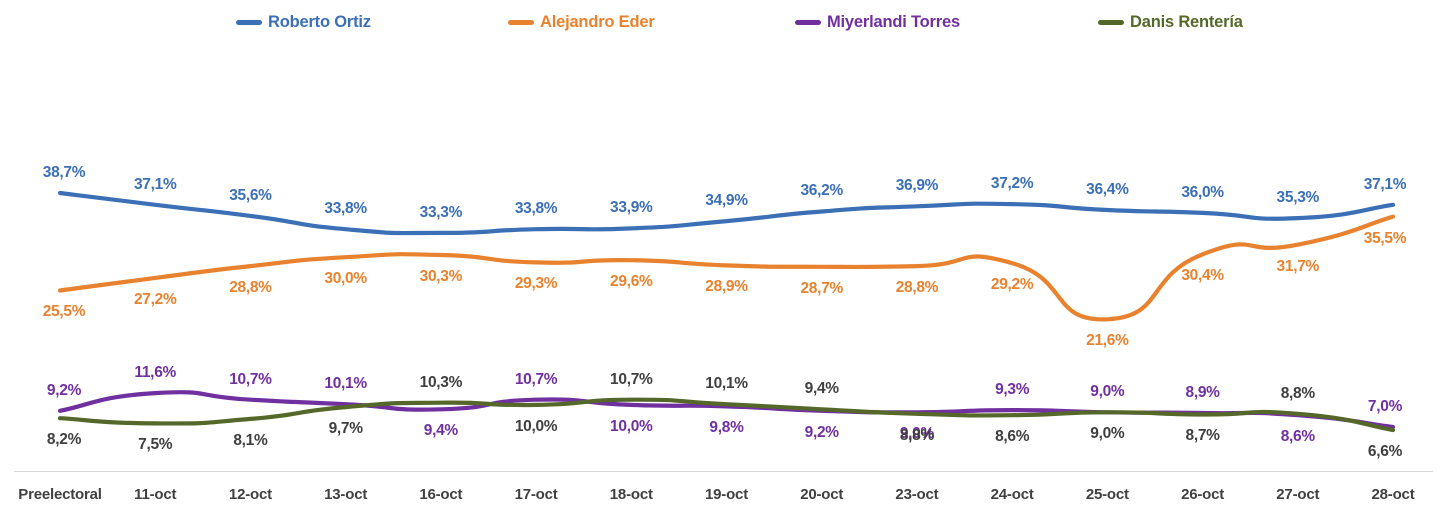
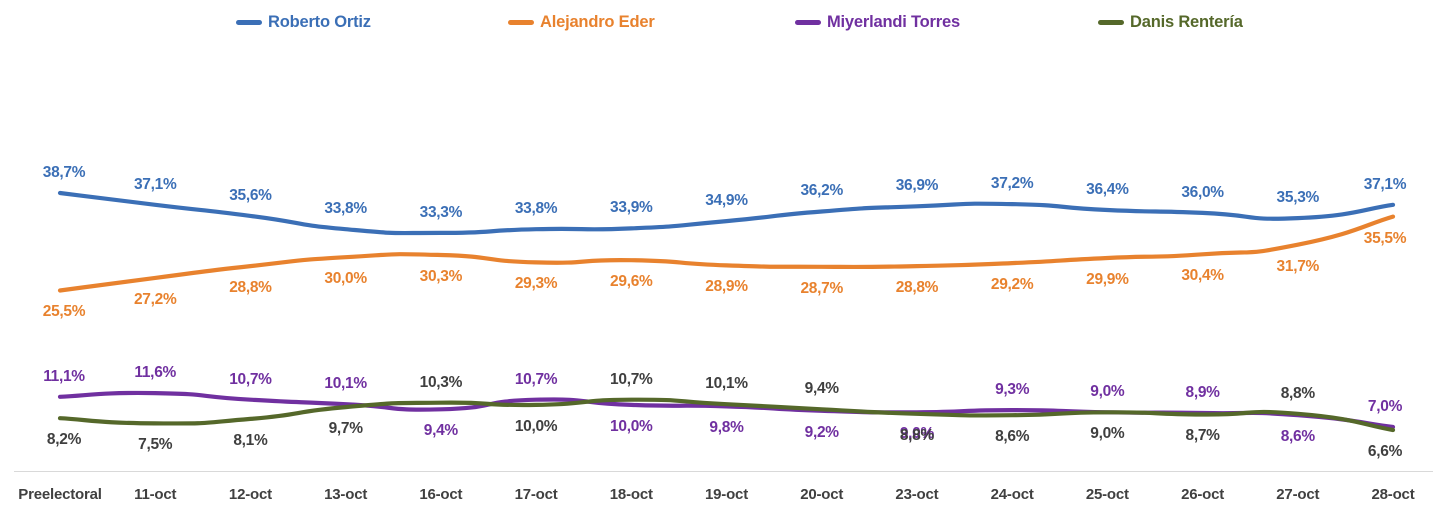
Miyerlandi Torres/Preelectoral: 9,2% -> 11,1%
Alejandro Eder/25-oct: 21,6% -> 29,9%
